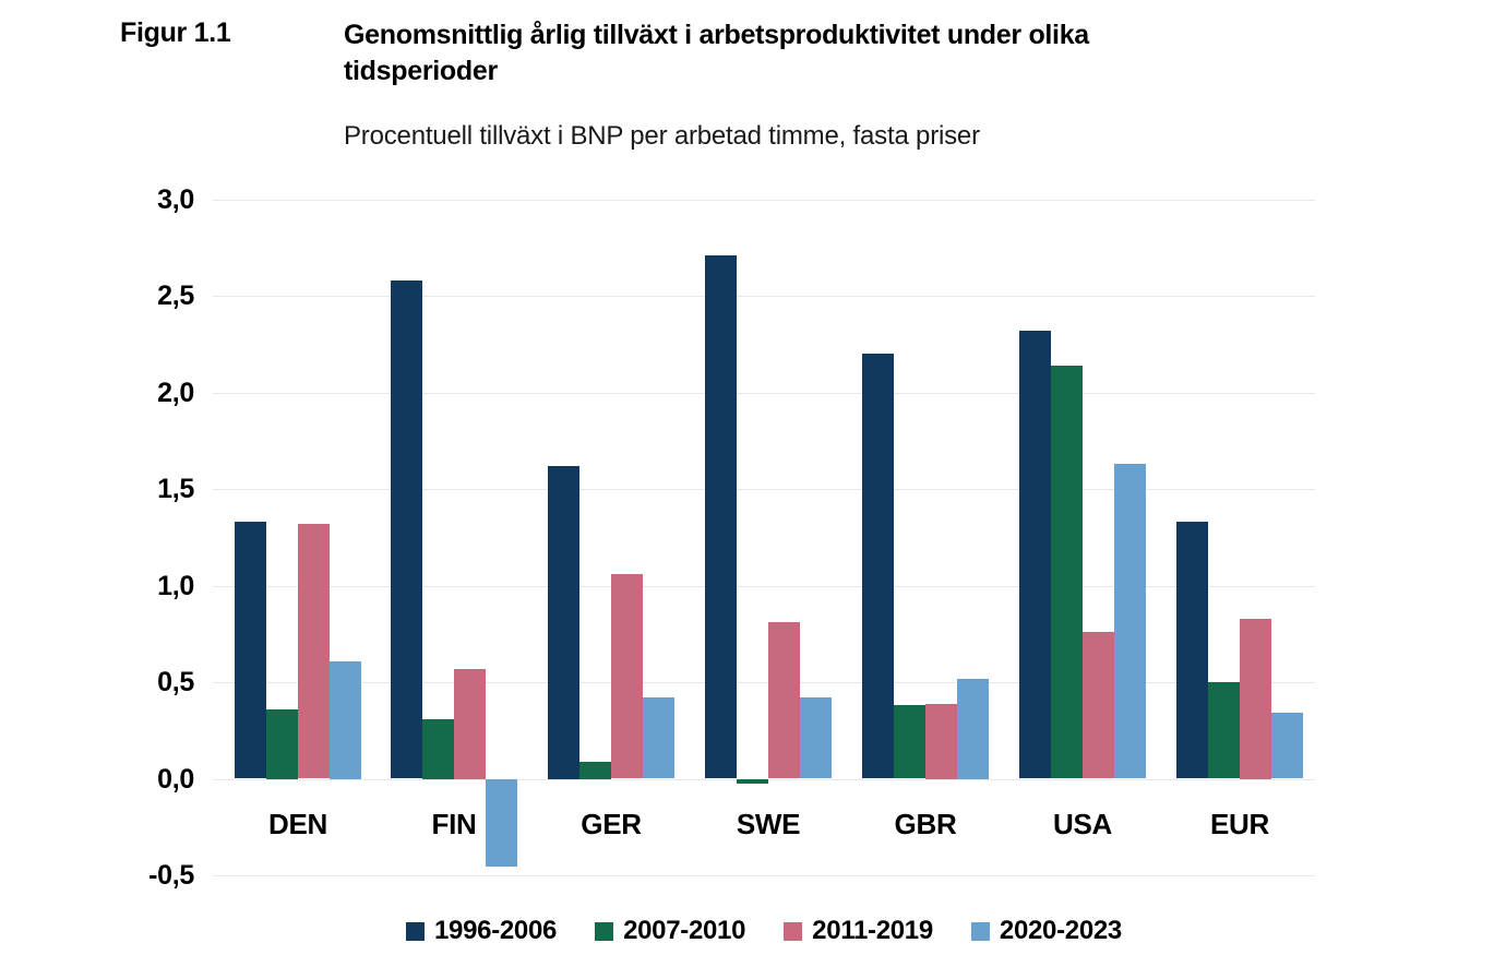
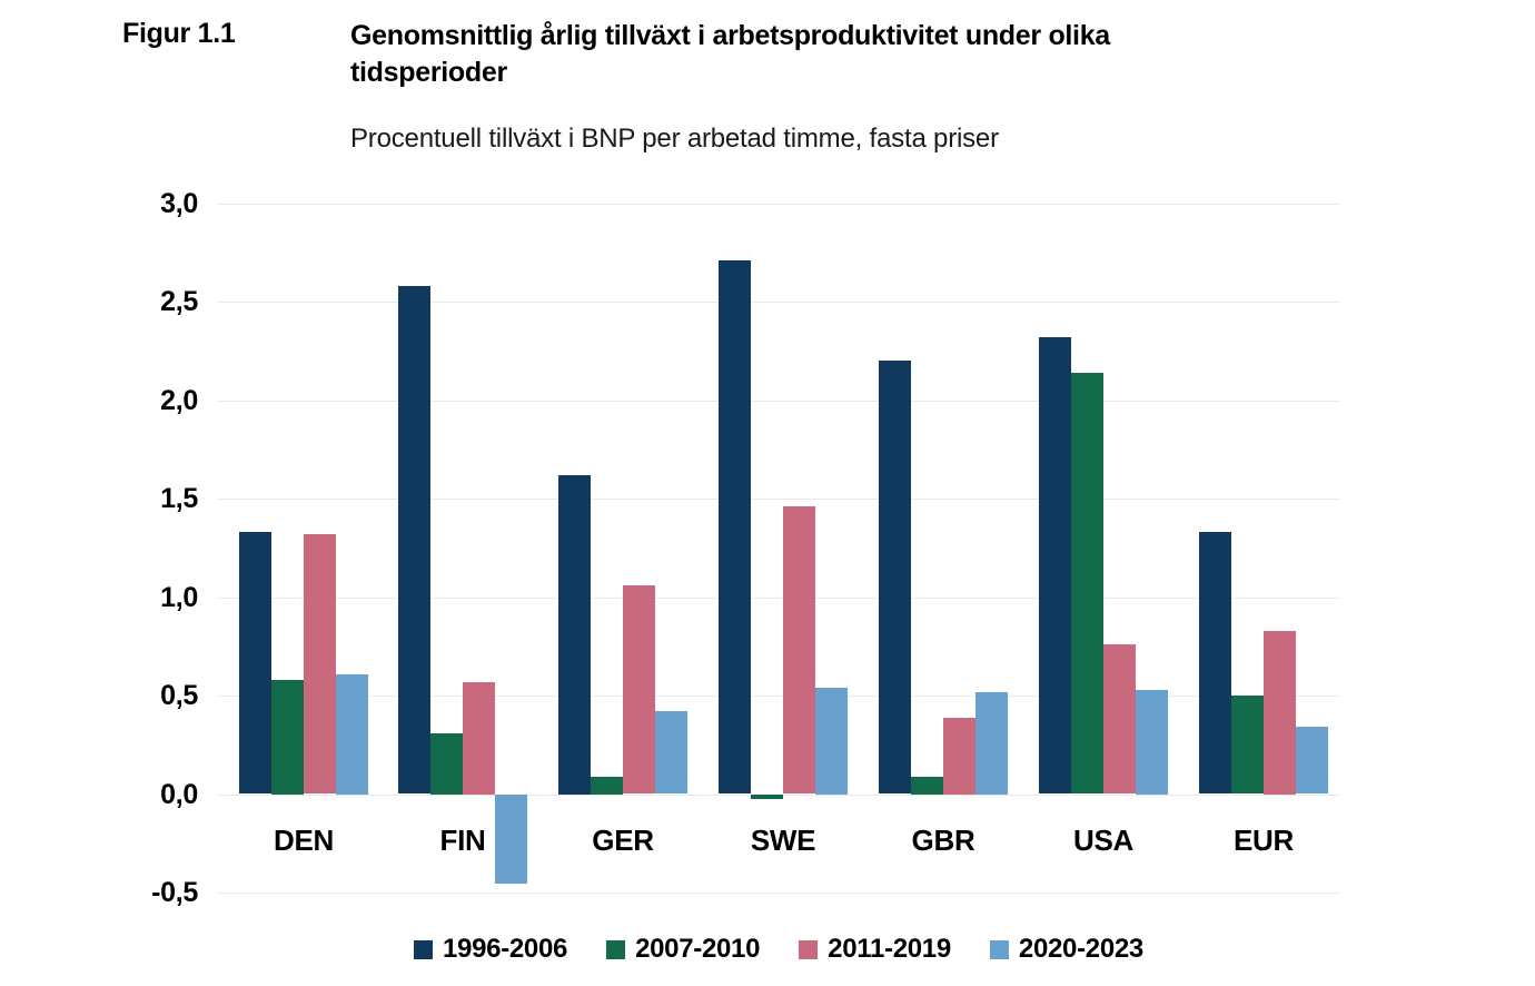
2007-2010/DEN: 0,36 -> 0,58
2011-2019/SWE: 0,81 -> 1,46
2020-2023/SWE: 0,42 -> 0,54
2007-2010/GBR: 0,38 -> 0,09
2020-2023/USA: 1,63 -> 0,53
